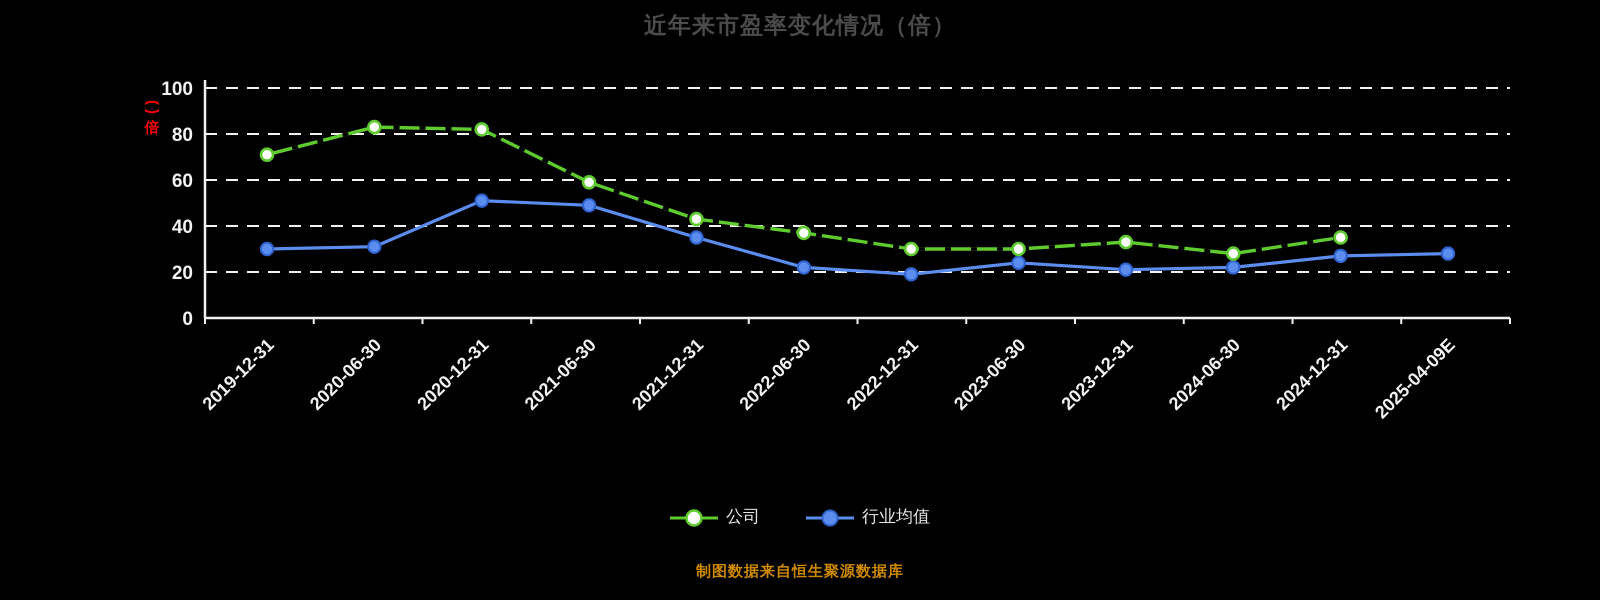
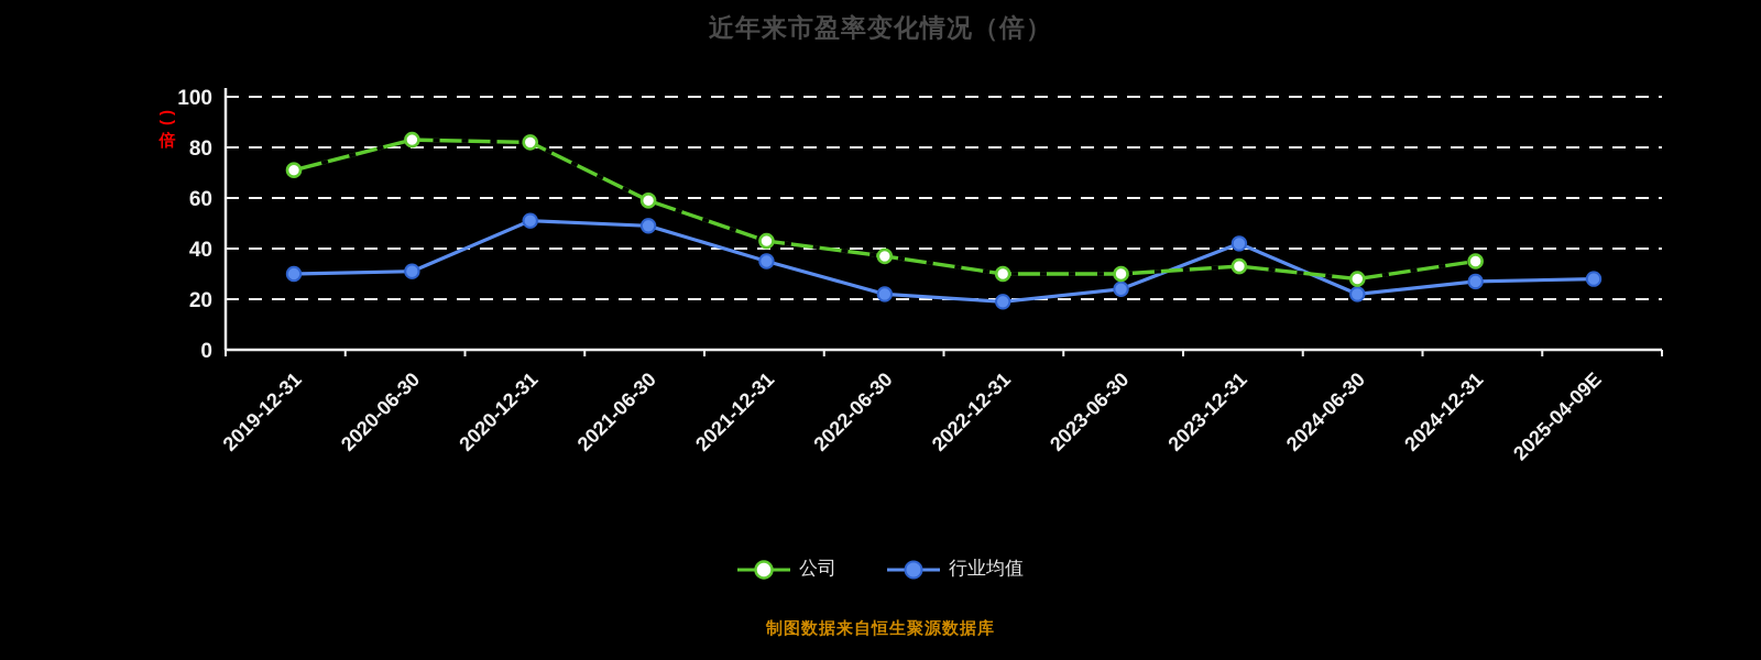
行业均值/2023-12-31: 21 -> 42
